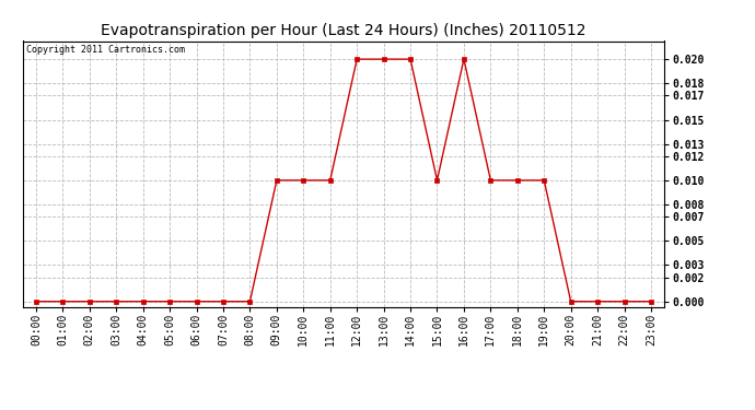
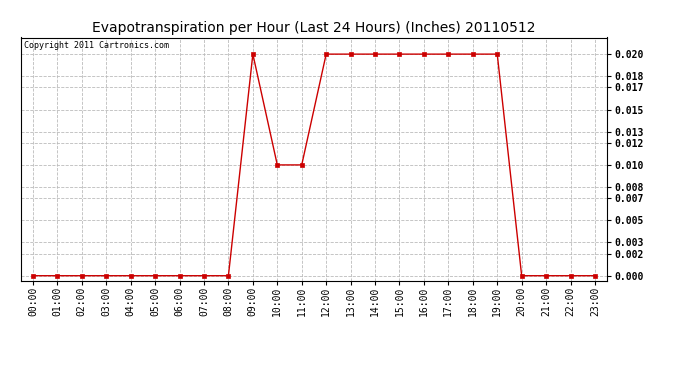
09:00: 0.01 -> 0.02
15:00: 0.01 -> 0.02
17:00: 0.01 -> 0.02
18:00: 0.01 -> 0.02
19:00: 0.01 -> 0.02
